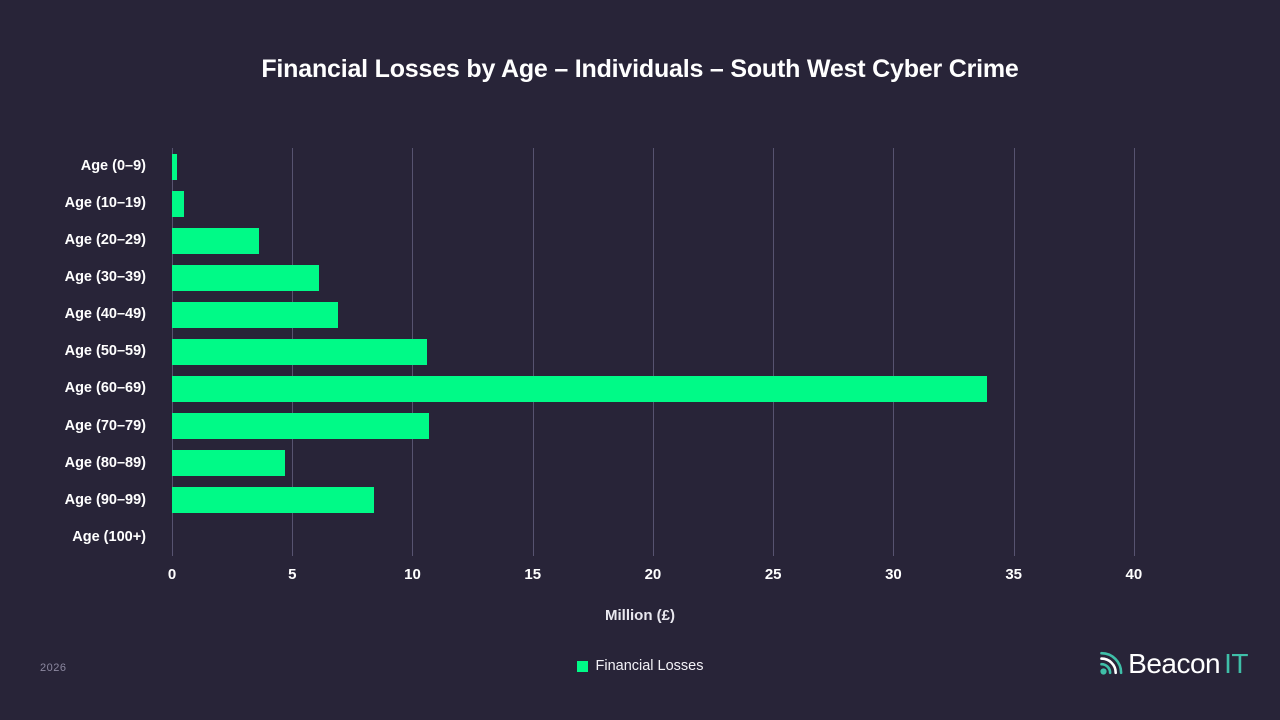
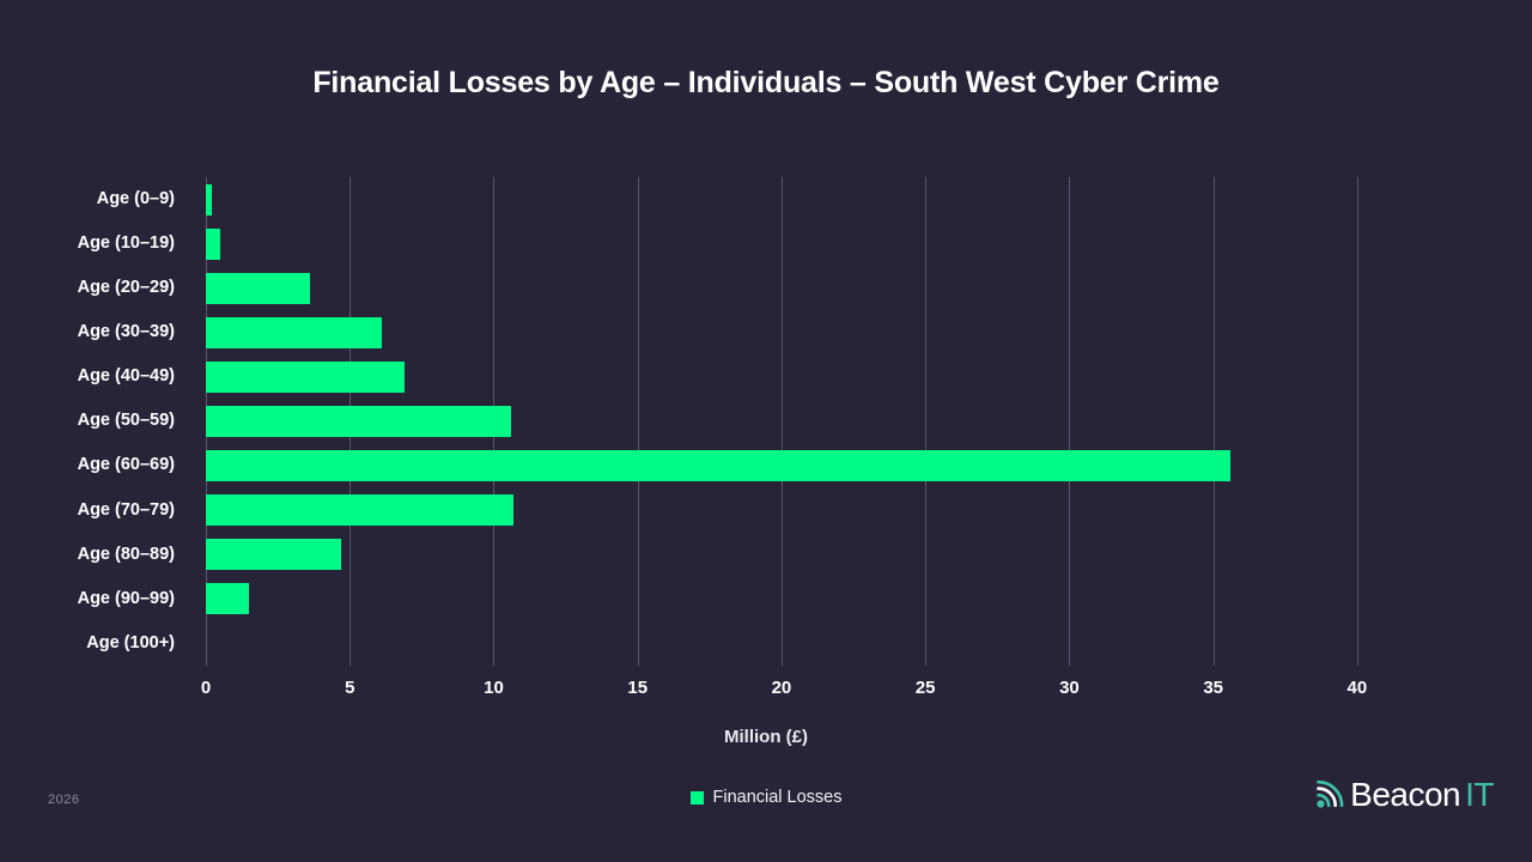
Age (60–69): 33.9 -> 35.6
Age (90–99): 8.4 -> 1.5
